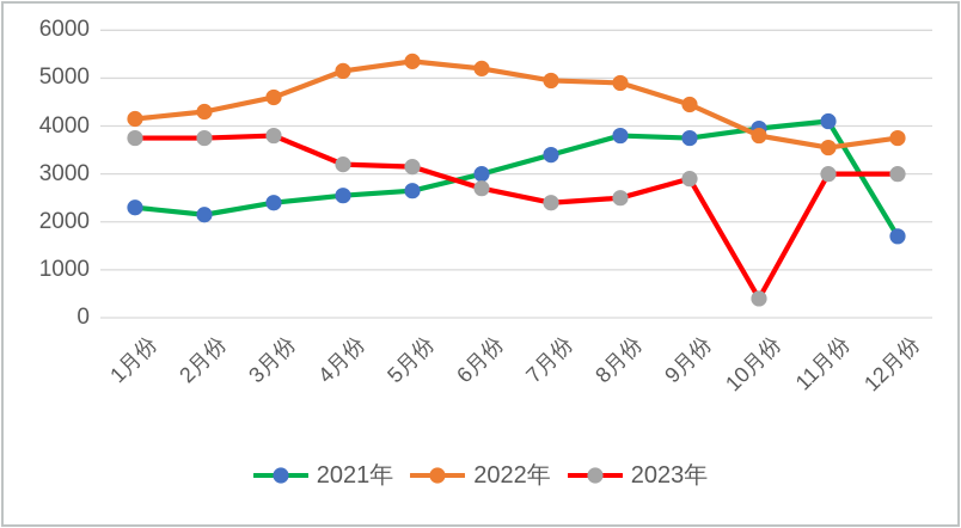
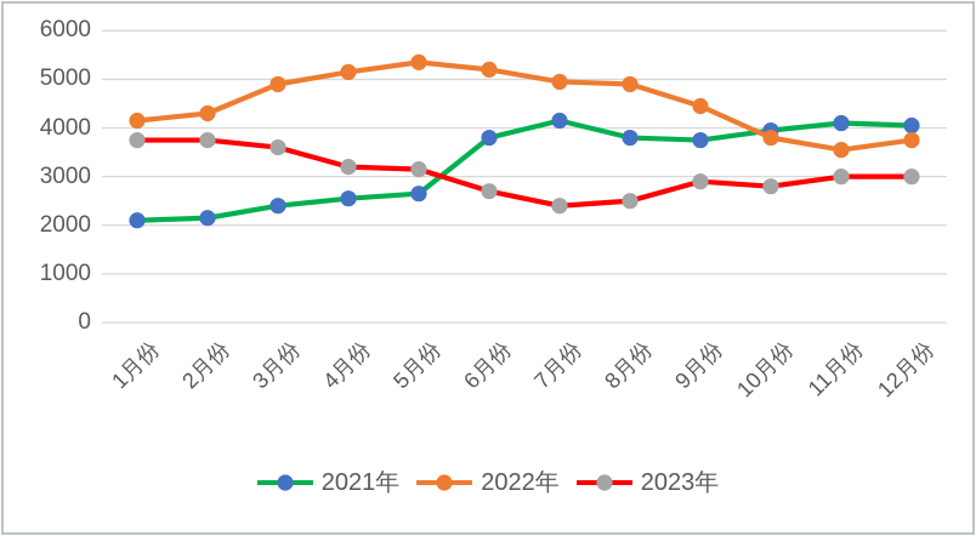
2021年/1月份: 2300 -> 2100
2022年/3月份: 4600 -> 4900
2023年/3月份: 3800 -> 3600
2021年/6月份: 3000 -> 3800
2021年/7月份: 3400 -> 4200
2023年/10月份: 400 -> 2800
2021年/12月份: 1700 -> 4000
